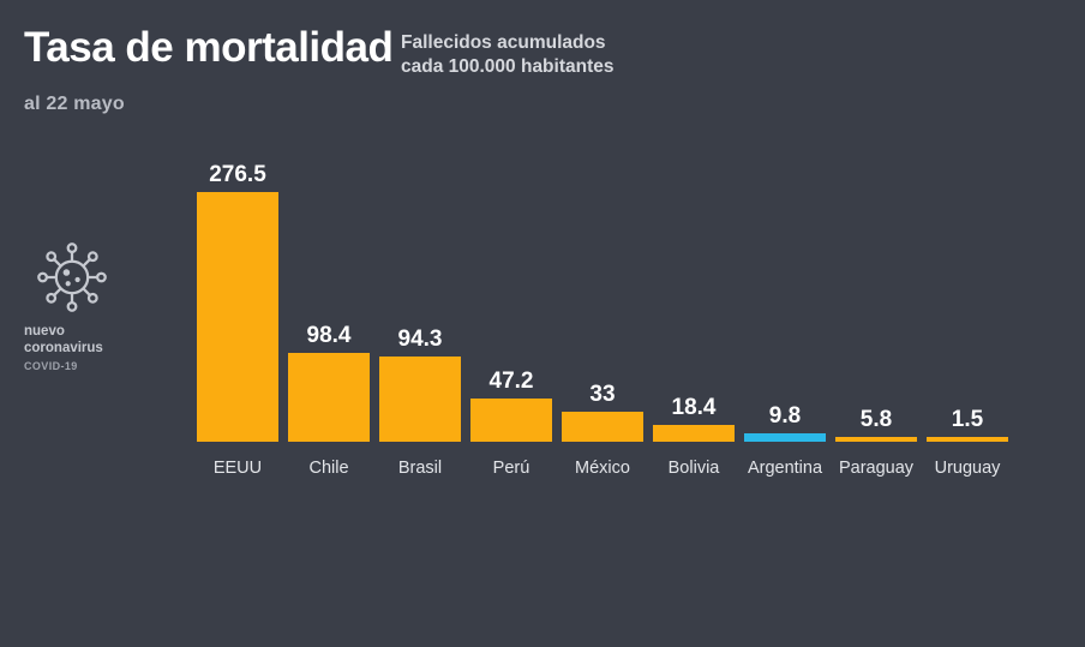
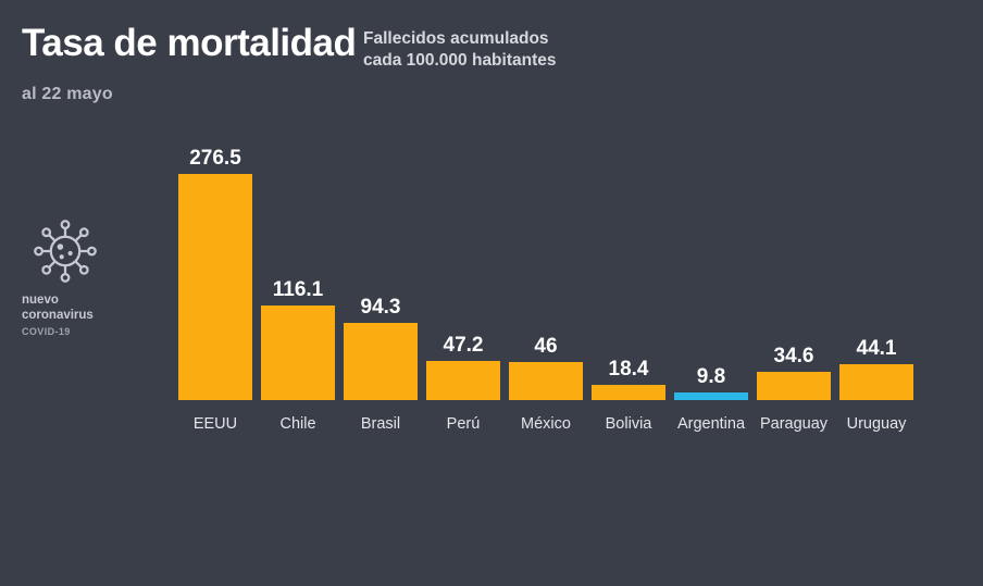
Chile: 98.4 -> 116.1
México: 33 -> 46
Paraguay: 5.8 -> 34.6
Uruguay: 1.5 -> 44.1
